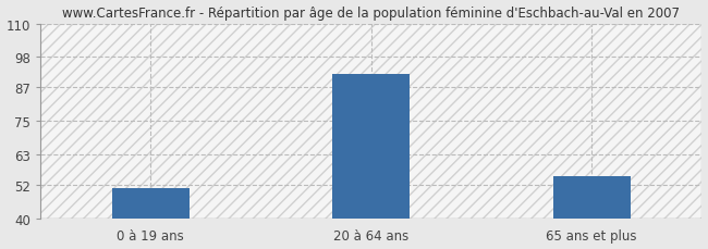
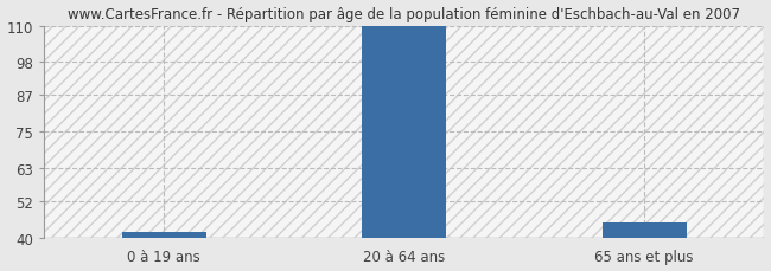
0 à 19 ans: 51 -> 42
20 à 64 ans: 92 -> 110
65 ans et plus: 55 -> 45
